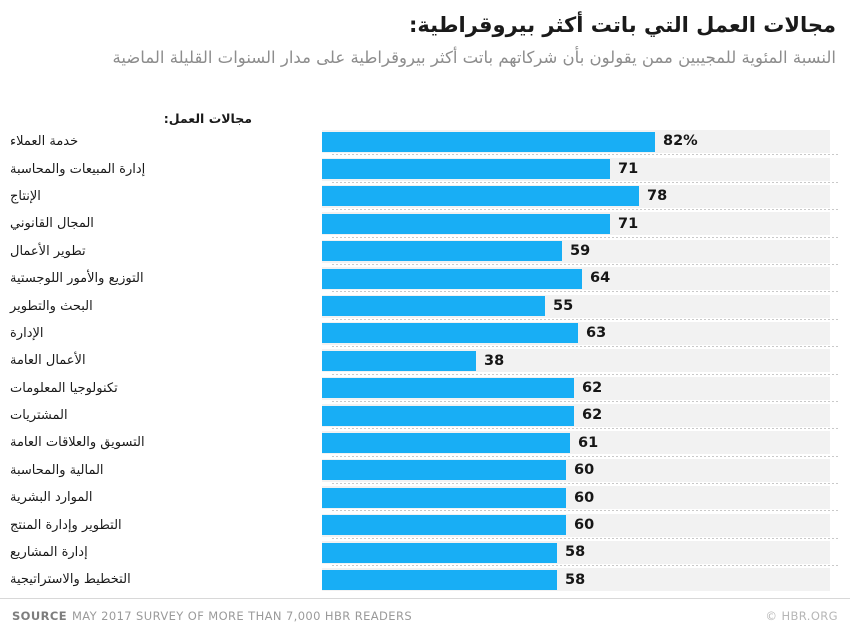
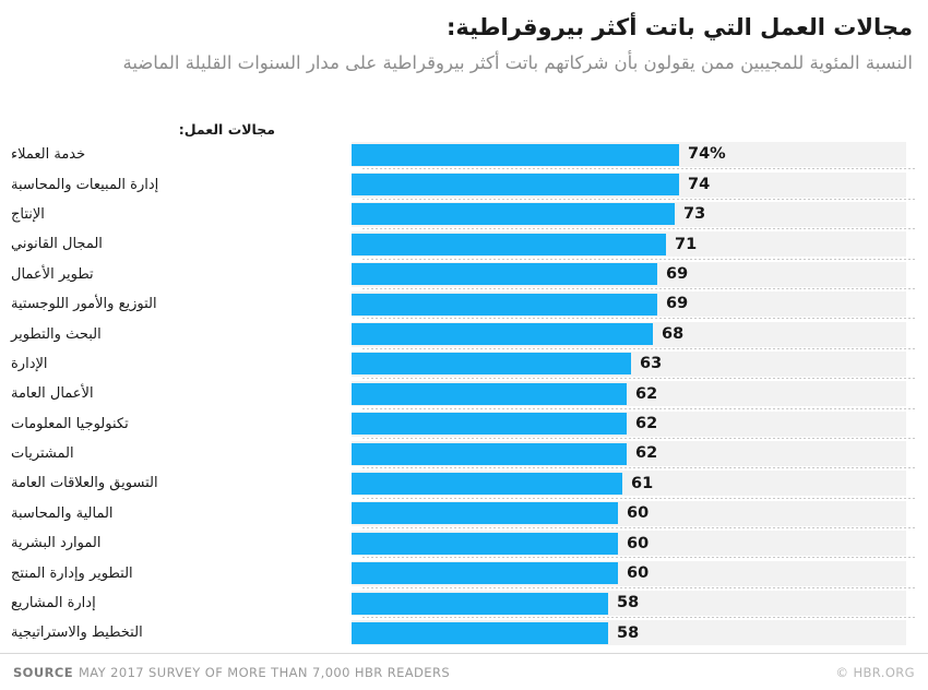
خدمة العملاء: 82% -> 74%
إدارة المبيعات والمحاسبة: 71 -> 74
الإنتاج: 78 -> 73
تطوير الأعمال: 59 -> 69
التوزيع والأمور اللوجستية: 64 -> 69
البحث والتطوير: 55 -> 68
الأعمال العامة: 38 -> 62
